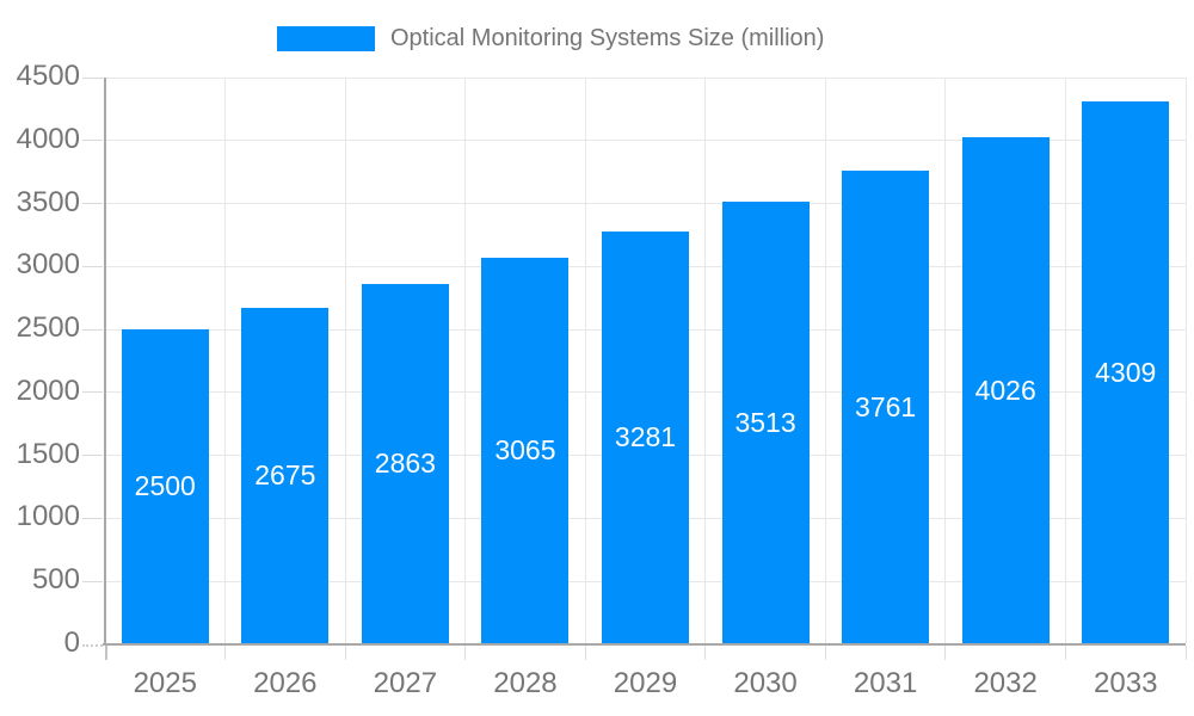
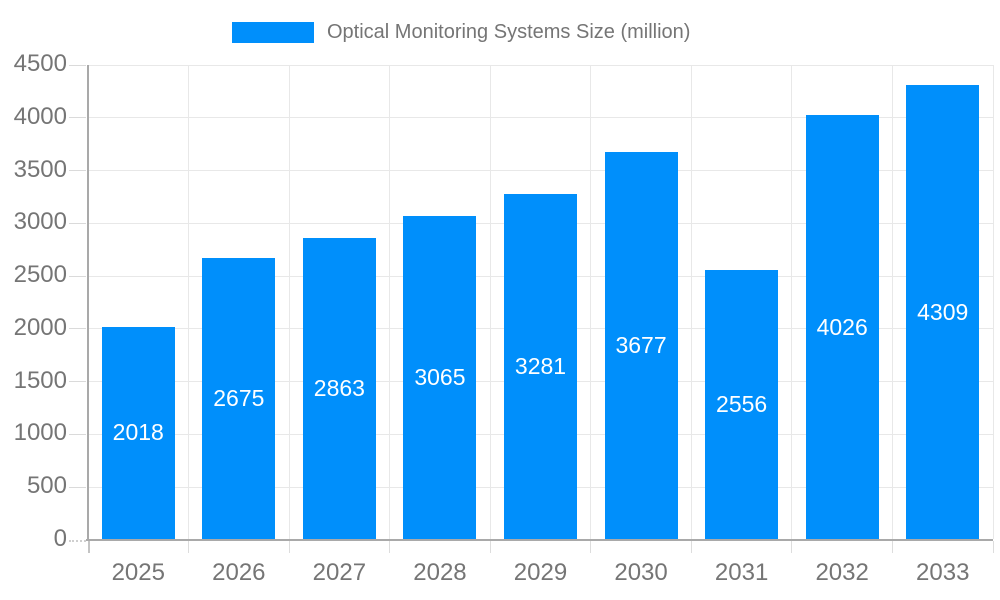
2025: 2500 -> 2018
2030: 3513 -> 3677
2031: 3761 -> 2556
